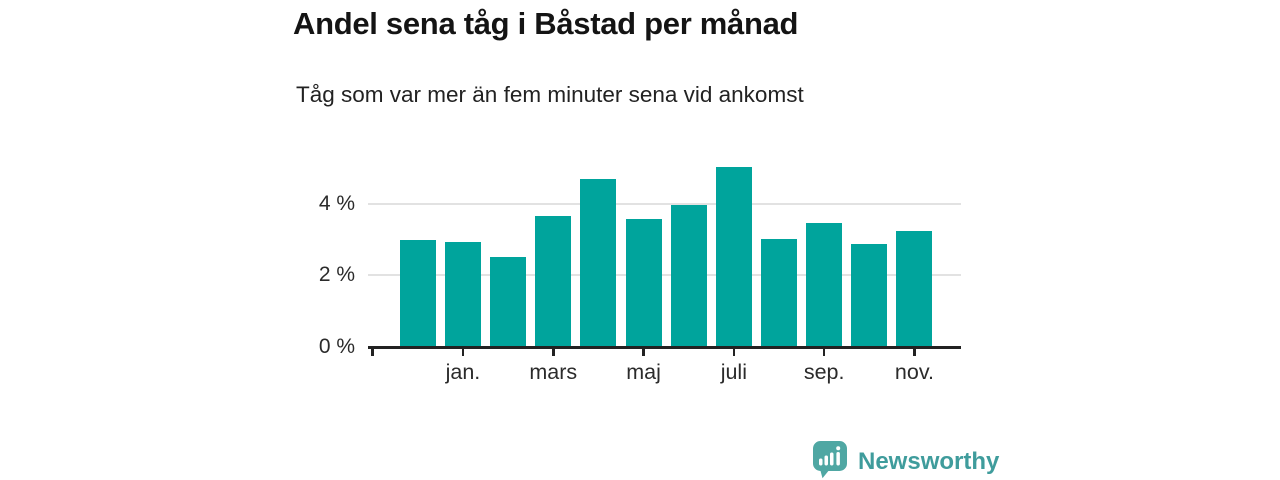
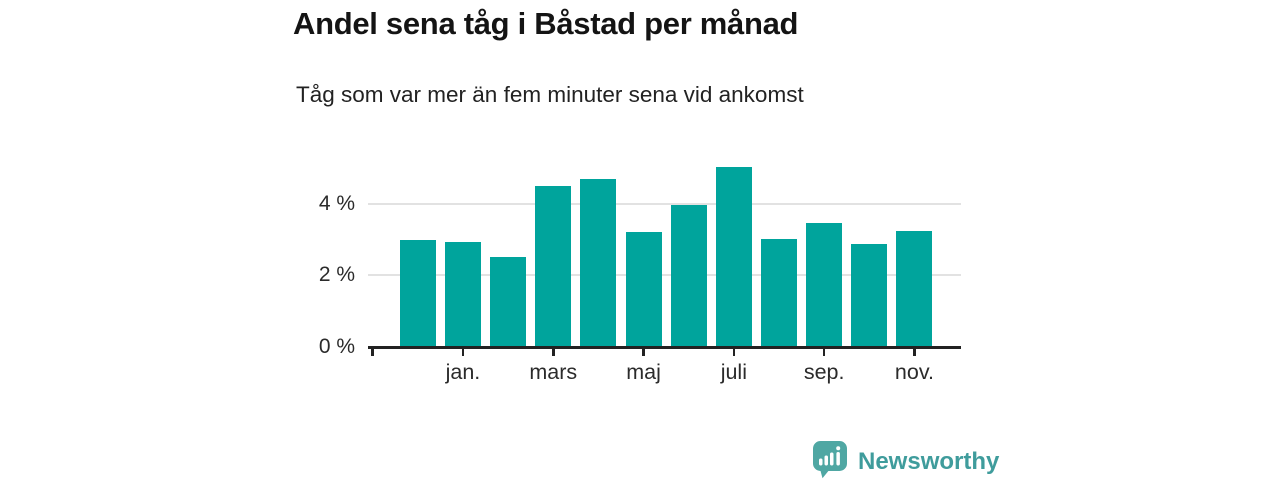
mars: 3.7% -> 4.5%
maj: 3.6% -> 3.2%
